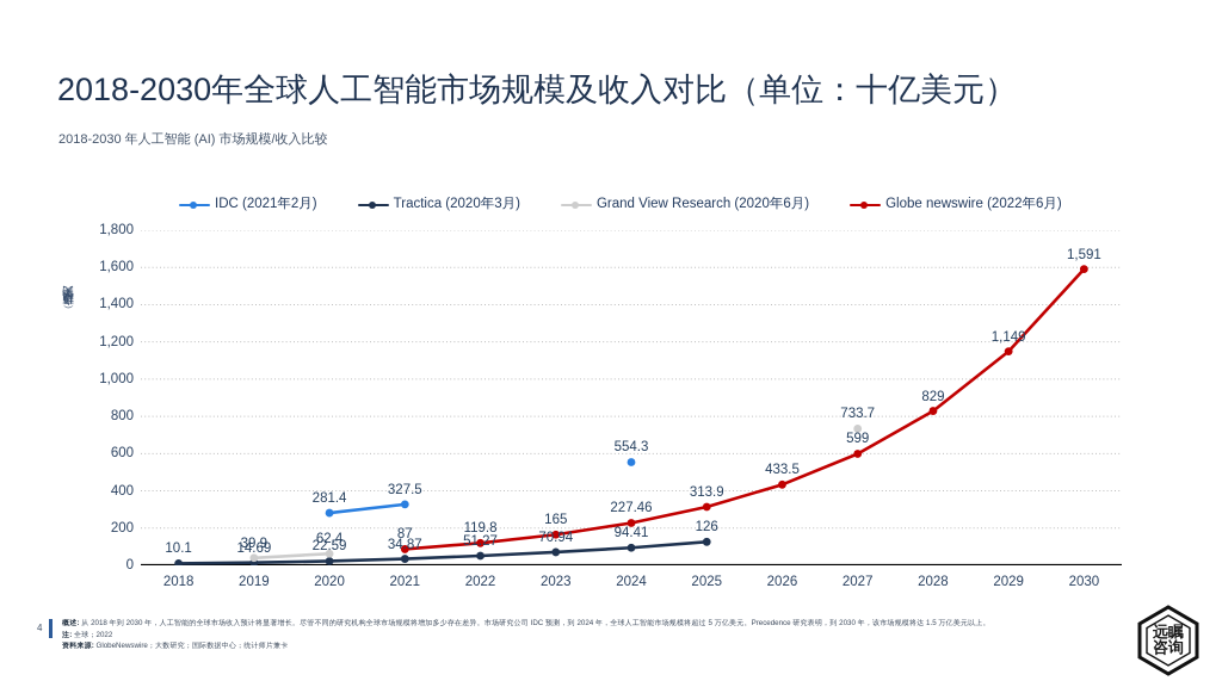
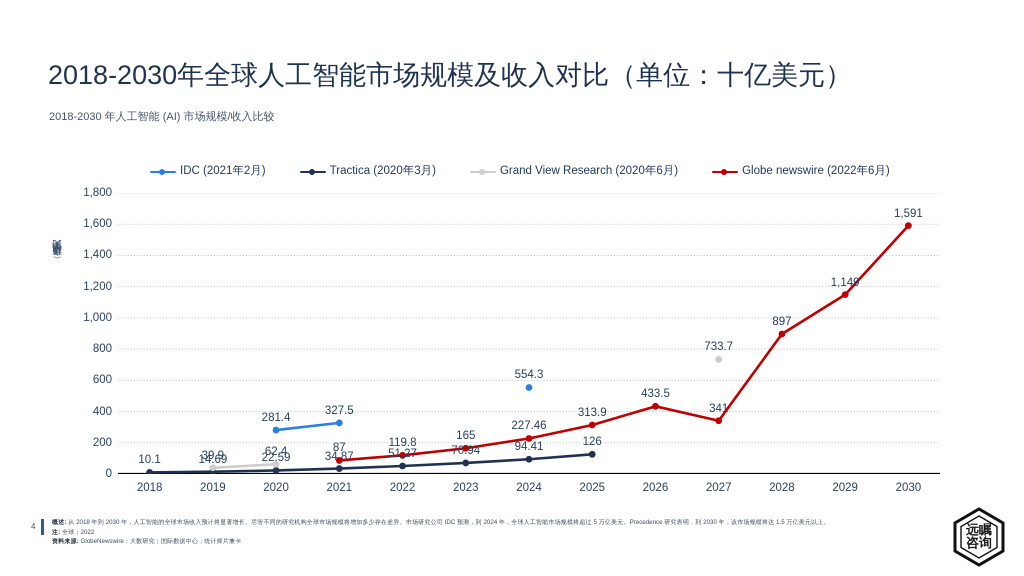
Globe newswire (2022年6月)/2027: 599 -> 341
Globe newswire (2022年6月)/2028: 829 -> 897
